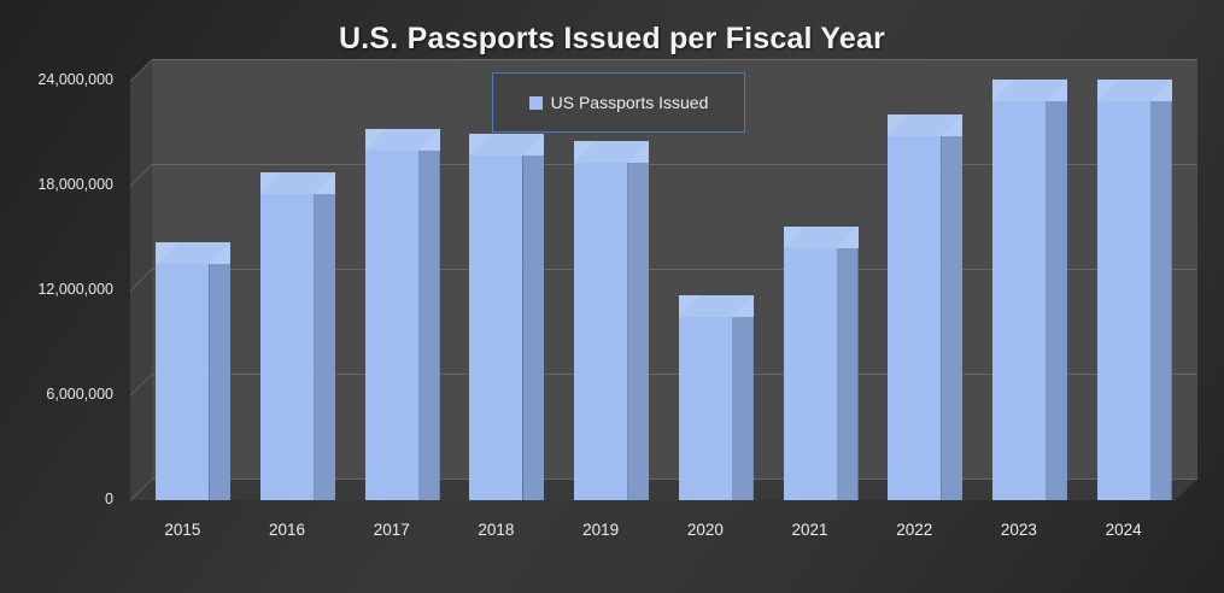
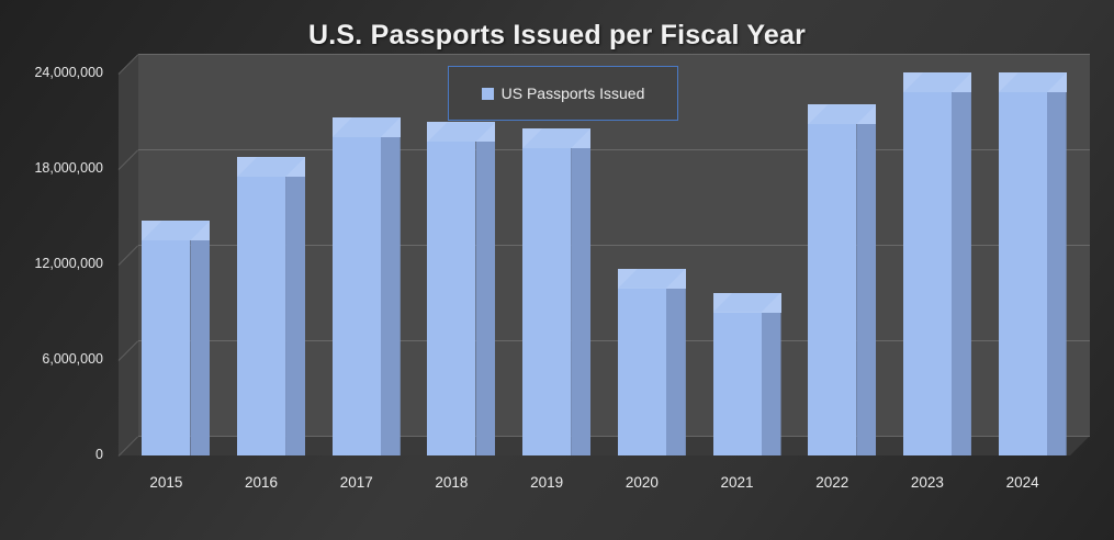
2021: 14400000 -> 9000000
